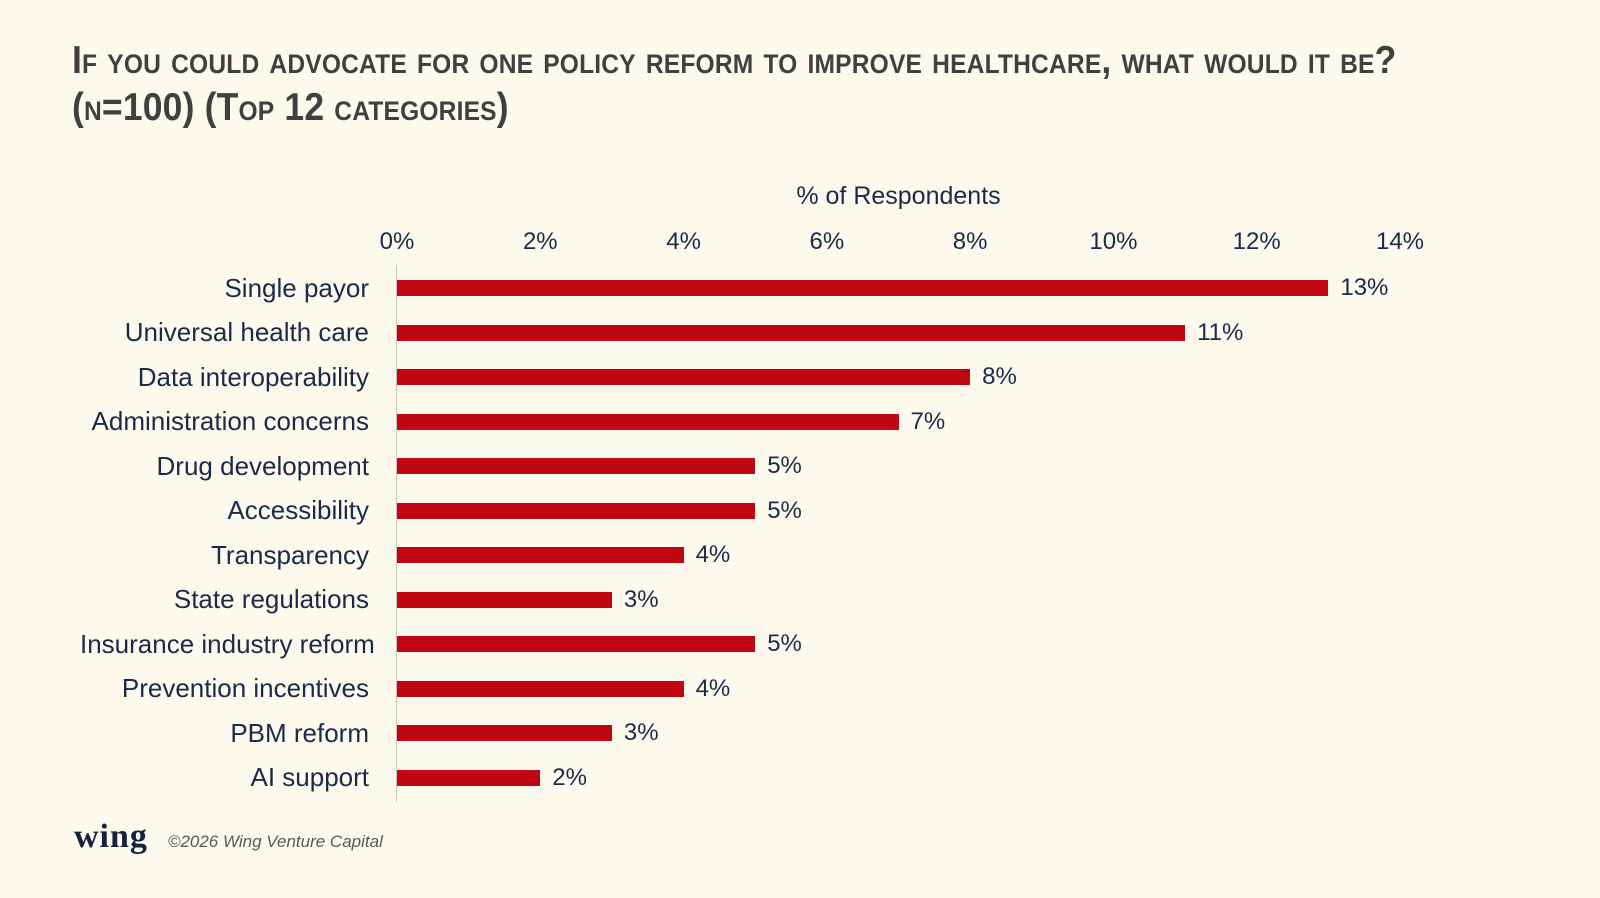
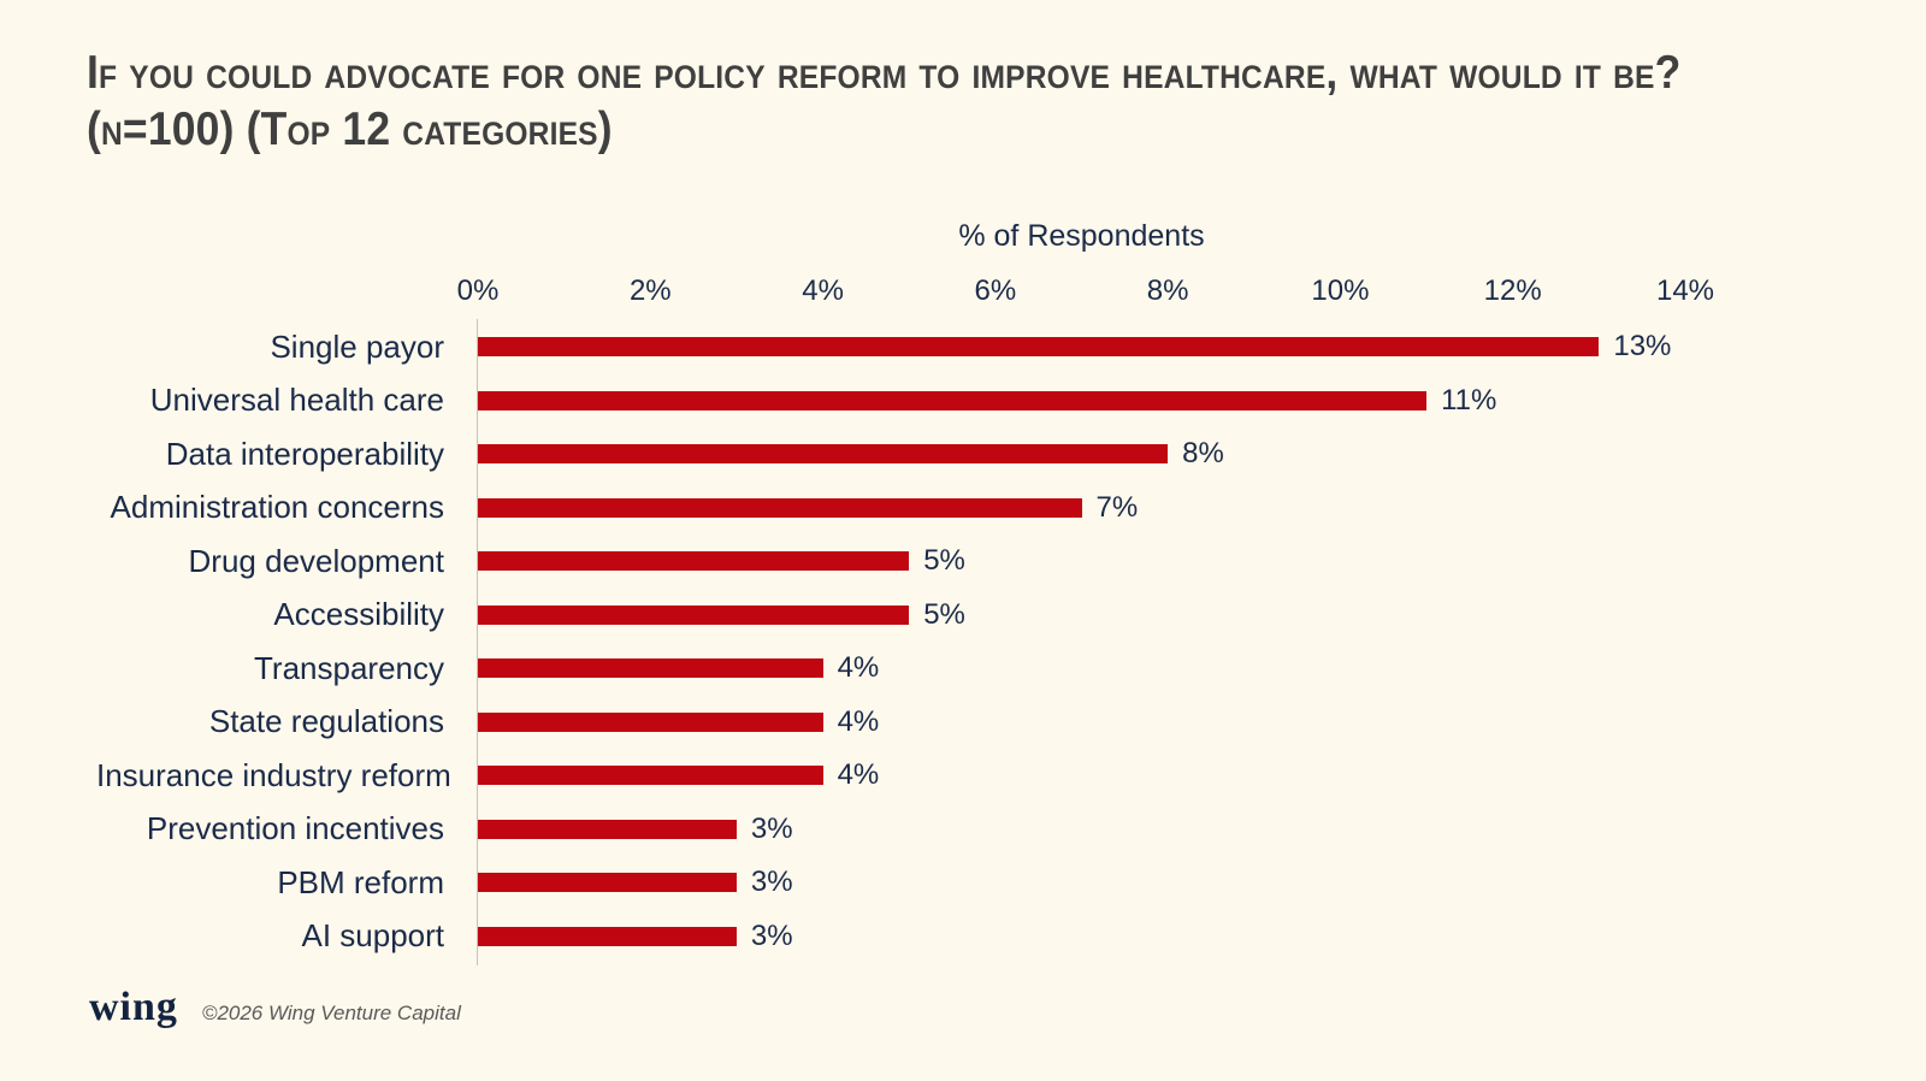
State regulations: 3% -> 4%
Insurance industry reform: 5% -> 4%
Prevention incentives: 4% -> 3%
AI support: 2% -> 3%
